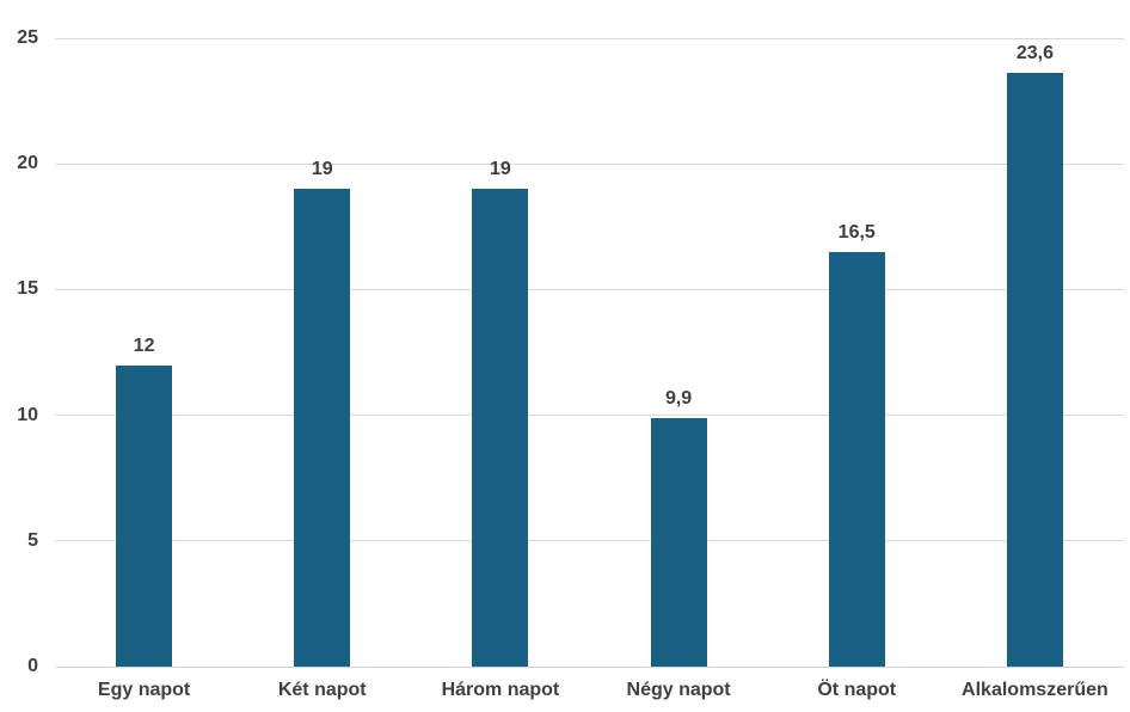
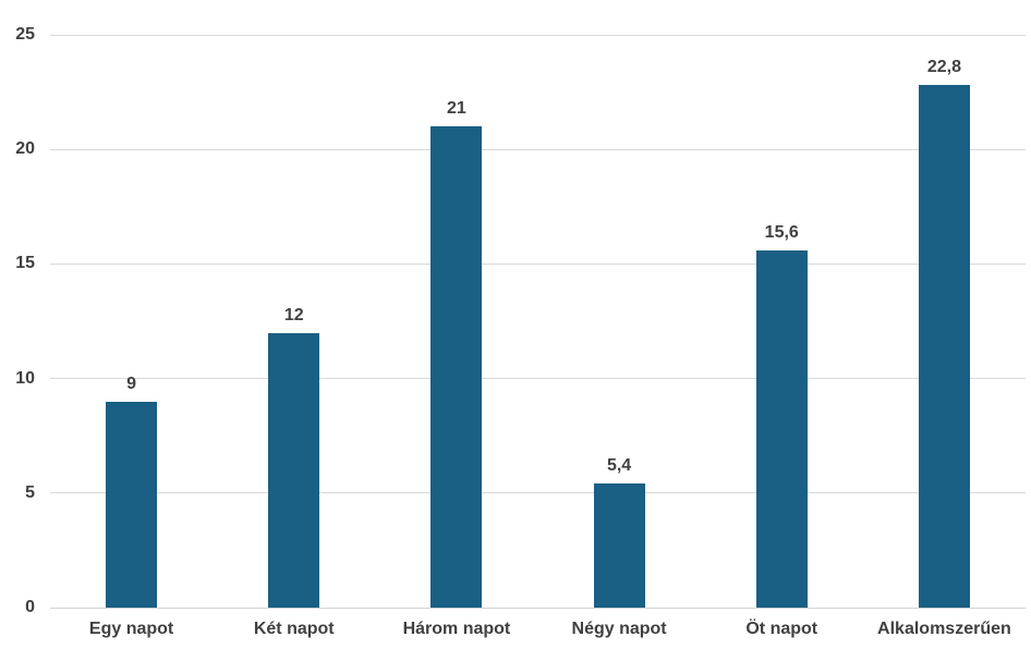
Egy napot: 12 -> 9
Két napot: 19 -> 12
Három napot: 19 -> 21
Négy napot: 9,9 -> 5,4
Öt napot: 16,5 -> 15,6
Alkalomszerűen: 23,6 -> 22,8
